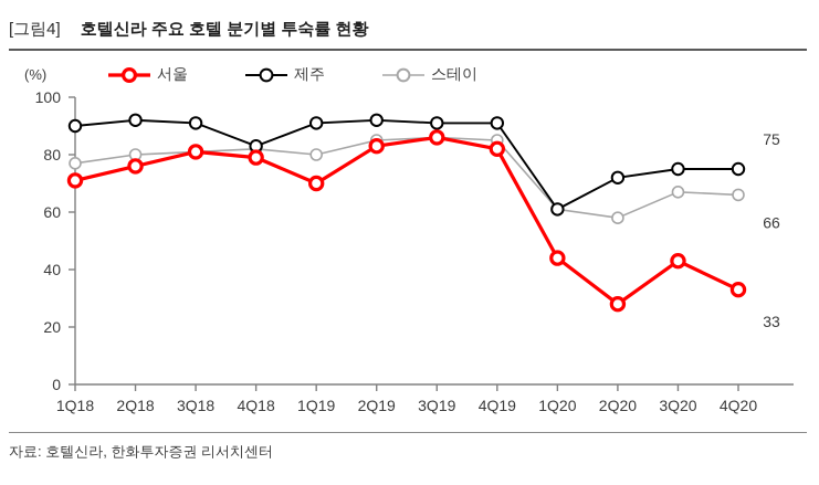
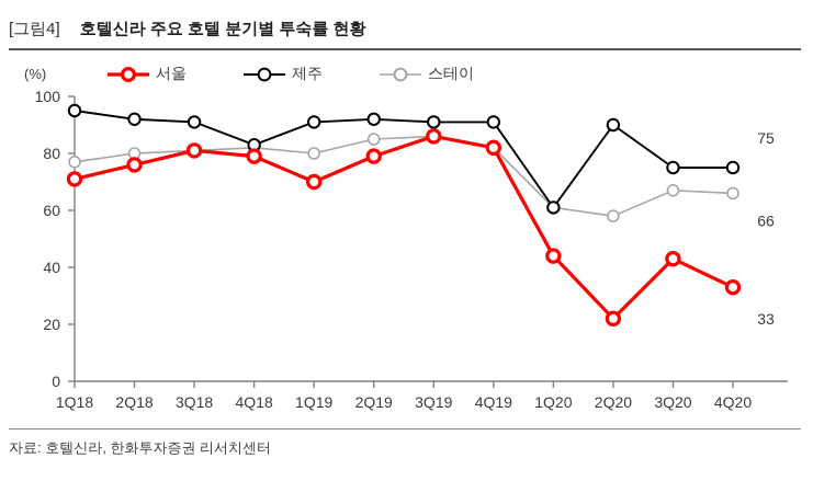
제주/1Q18: 90 -> 95
서울/2Q19: 83 -> 79
스테이/4Q19: 85 -> 82
서울/2Q20: 28 -> 22
제주/2Q20: 72 -> 90
